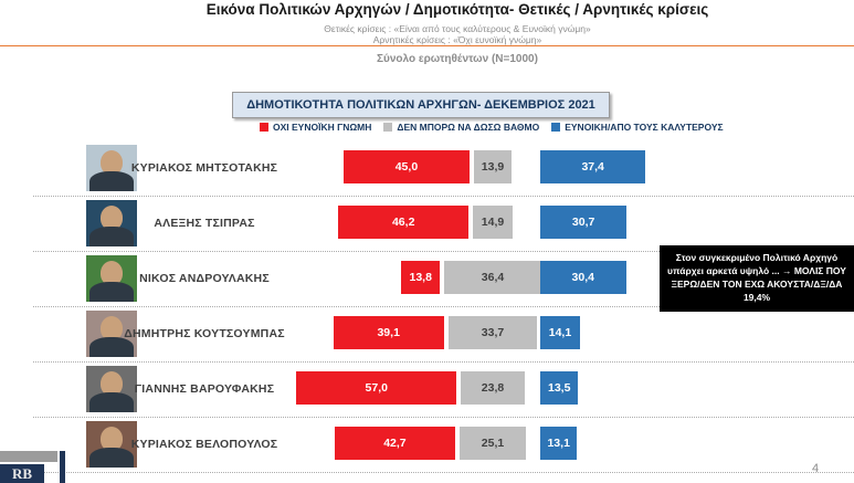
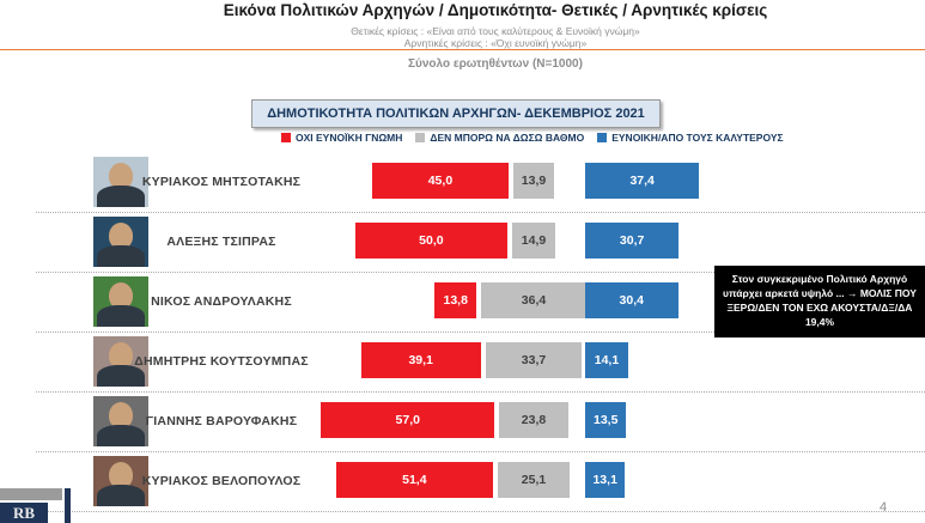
ΟΧΙ ΕΥΝΟΪΚΗ ΓΝΩΜΗ/ΑΛΕΞΗΣ ΤΣΙΠΡΑΣ: 46,2 -> 50,0
ΟΧΙ ΕΥΝΟΪΚΗ ΓΝΩΜΗ/ΚΥΡΙΑΚΟΣ ΒΕΛΟΠΟΥΛΟΣ: 42,7 -> 51,4
